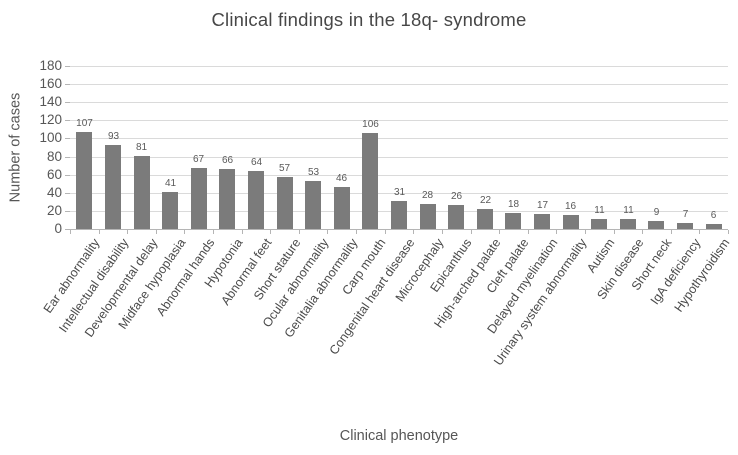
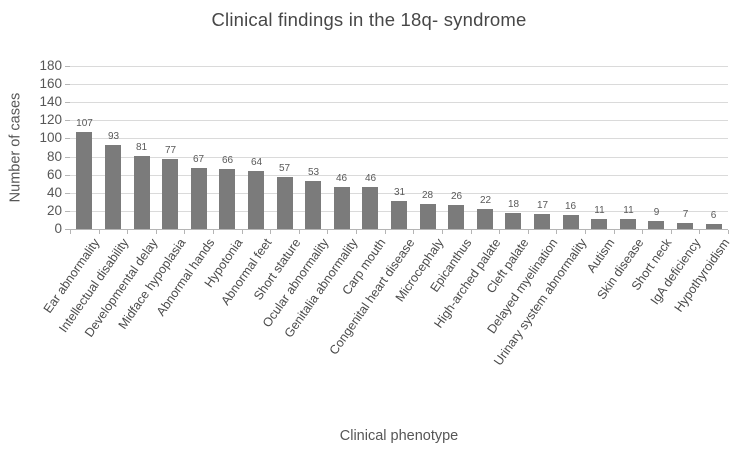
Midface hypoplasia: 41 -> 77
Carp mouth: 106 -> 46
